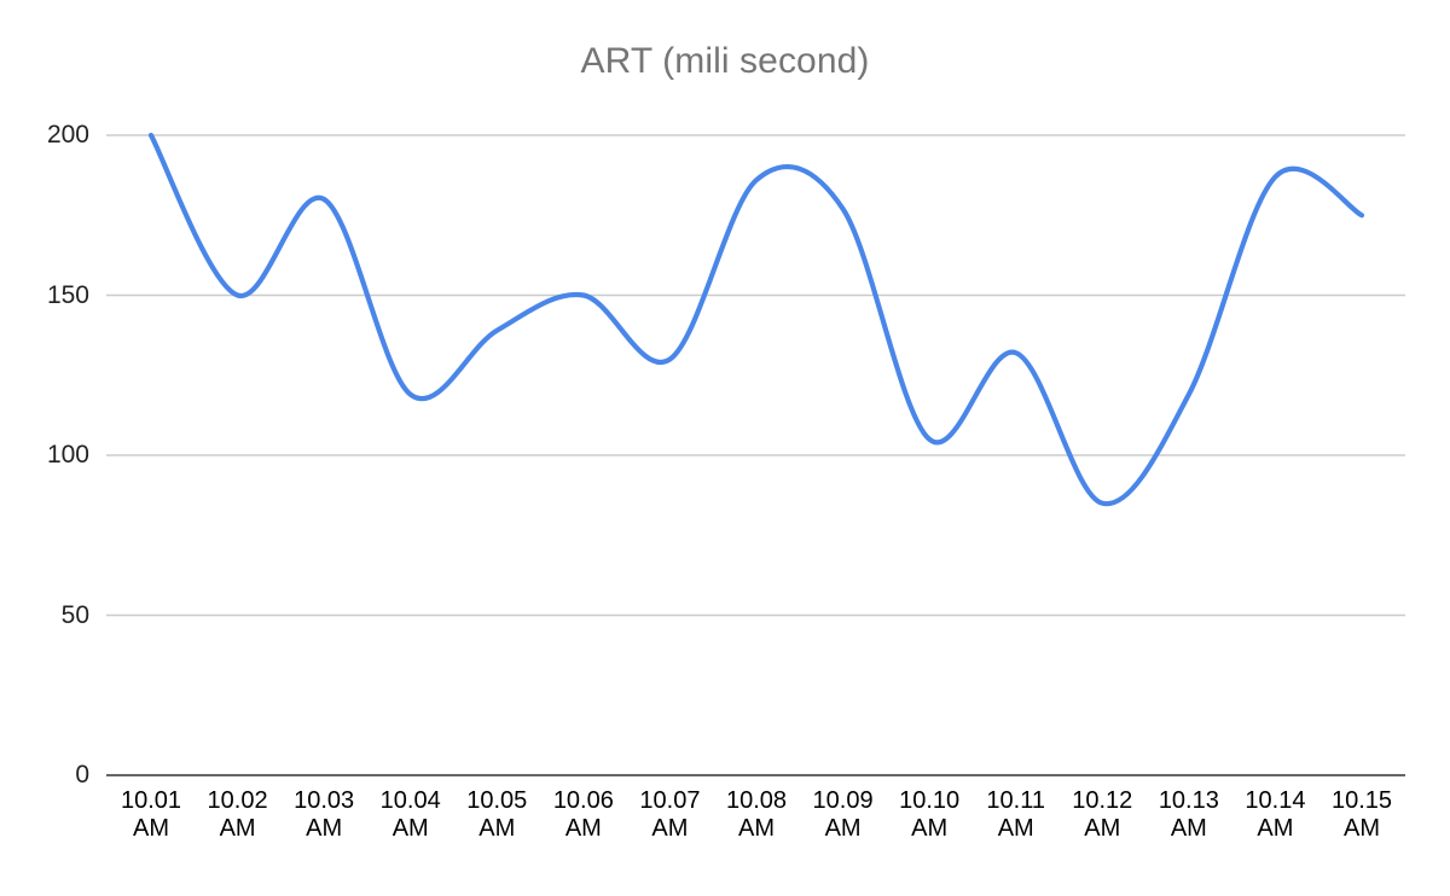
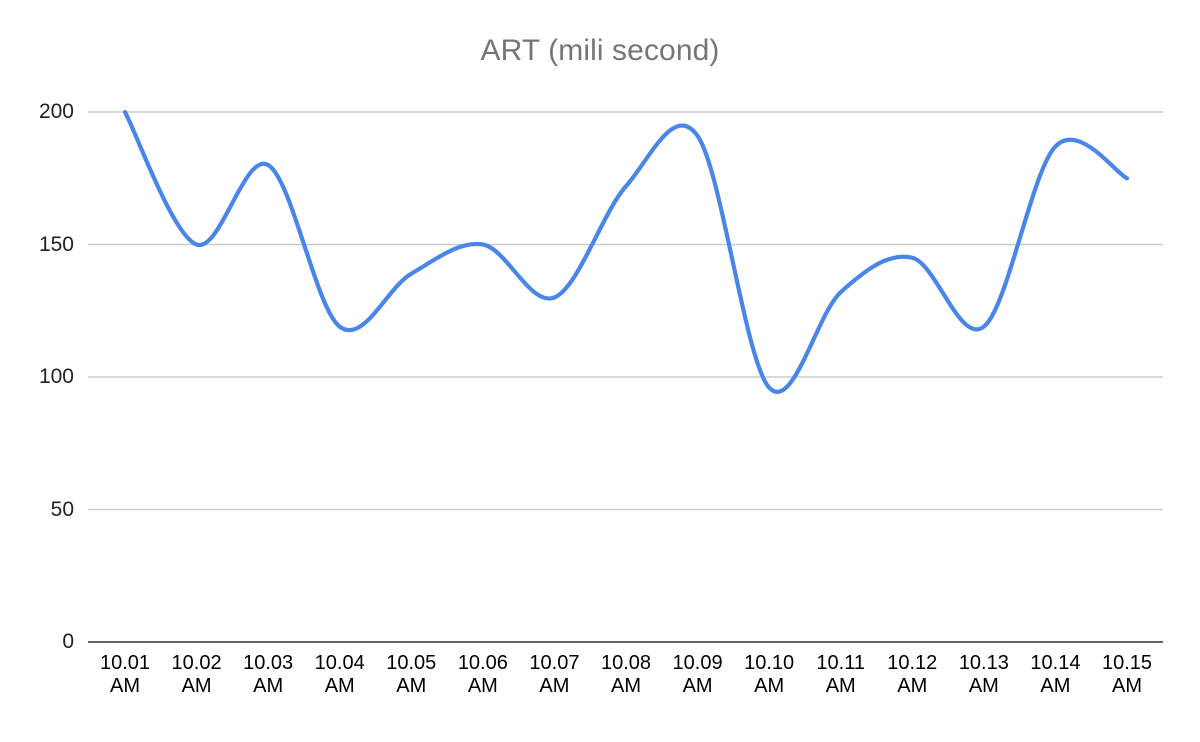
10.08 AM: 186 -> 172
10.09 AM: 177 -> 191
10.10 AM: 105 -> 96
10.12 AM: 85 -> 145
